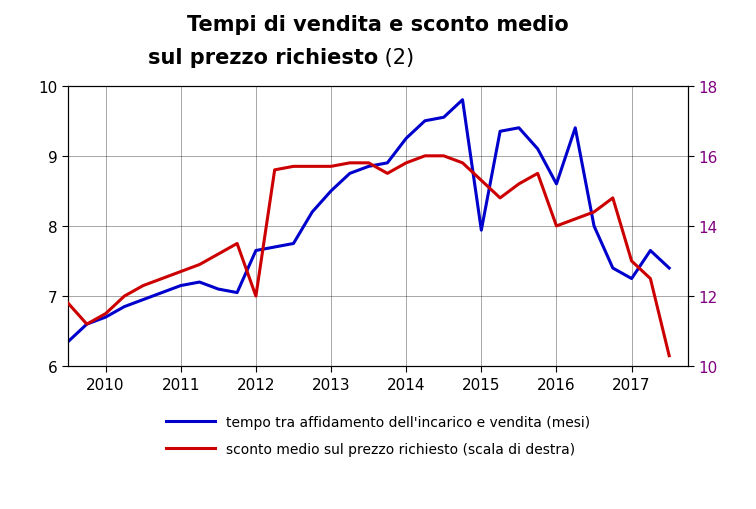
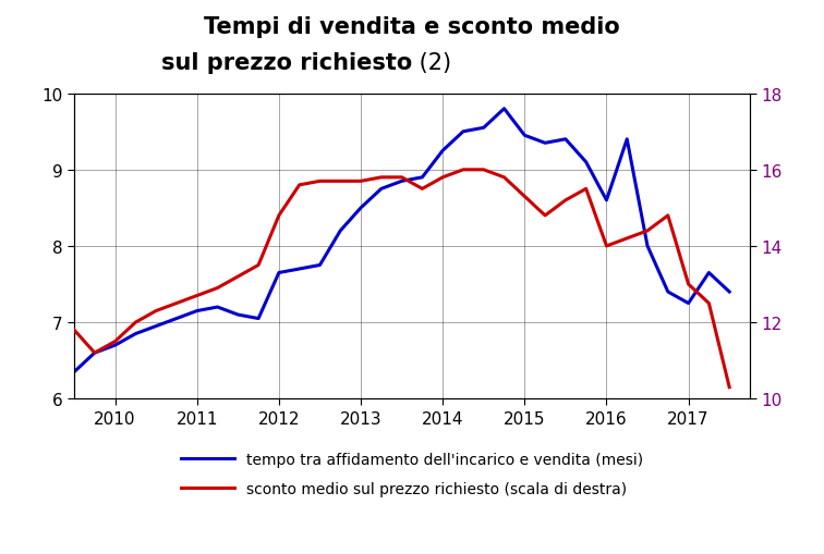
sconto medio sul prezzo richiesto (scala di destra)/2012: 12.0 -> 14.8
tempo tra affidamento dell'incarico e vendita (mesi)/2015: 7.94 -> 9.45
